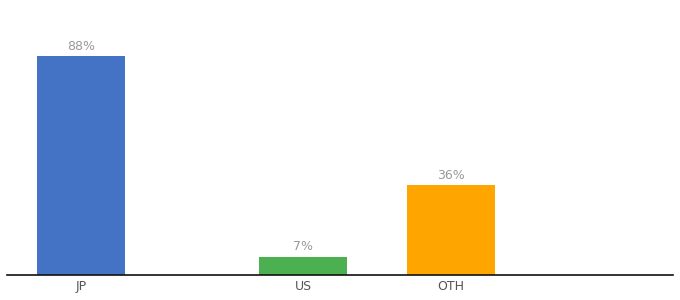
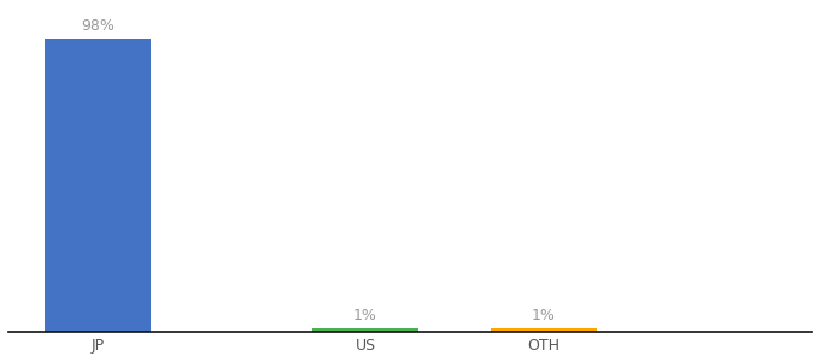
JP: 88% -> 98%
US: 7% -> 1%
OTH: 36% -> 1%
